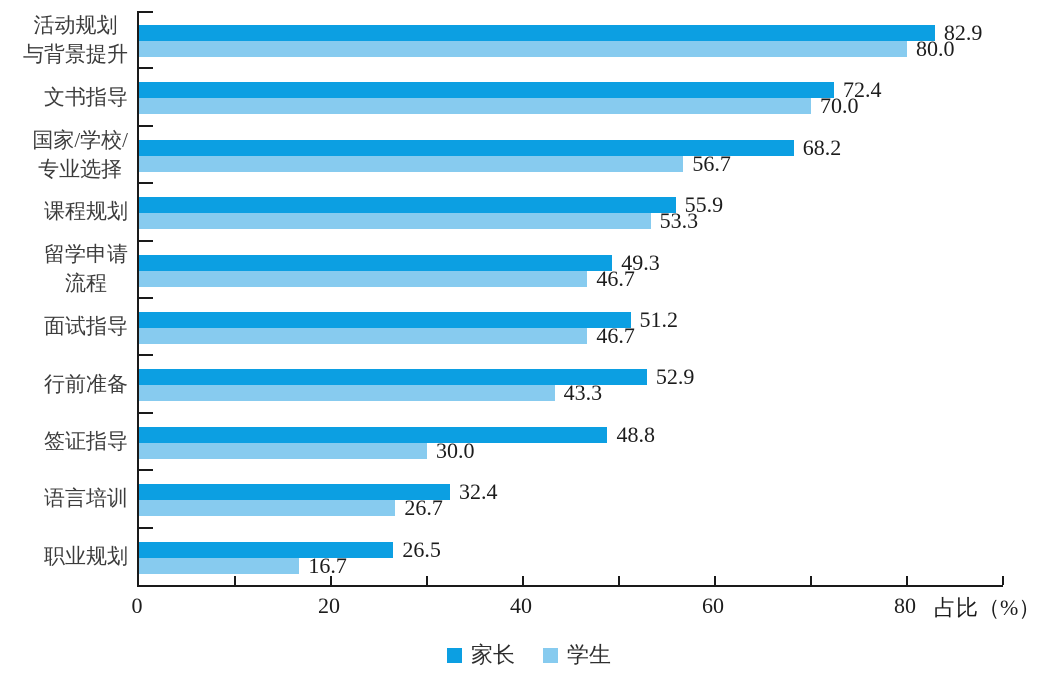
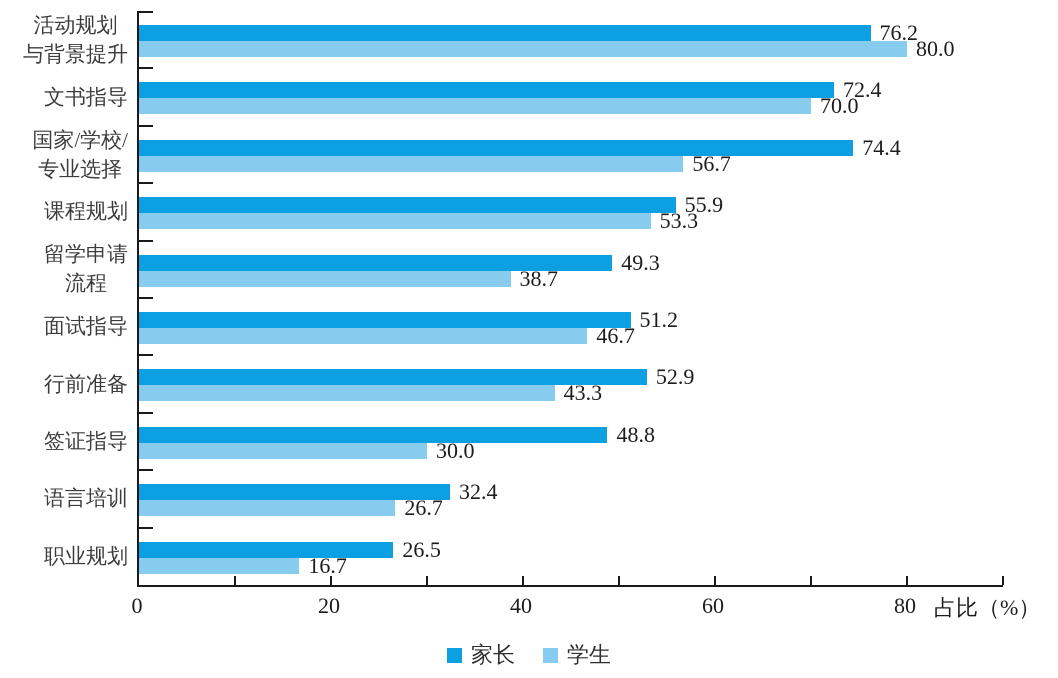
家长/活动规划 与背景提升: 82.9 -> 76.2
家长/国家/学校/ 专业选择: 68.2 -> 74.4
学生/留学申请 流程: 46.7 -> 38.7
